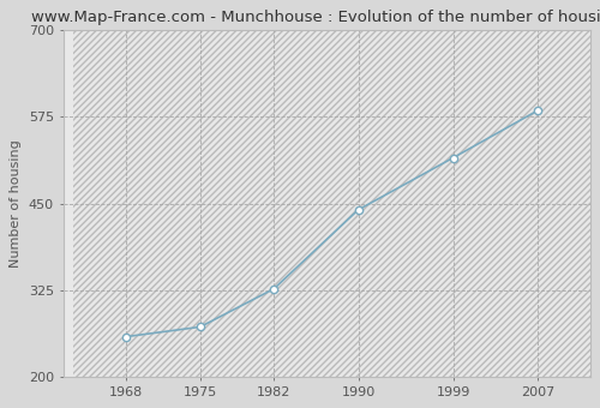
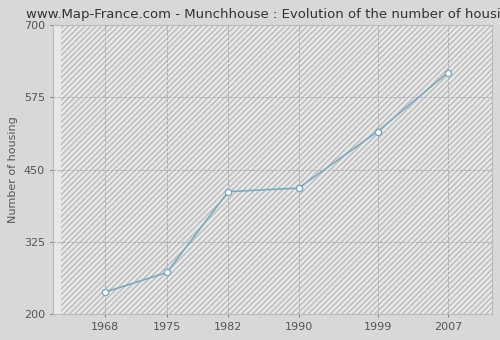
1968: 258 -> 238
1982: 327 -> 412
1990: 441 -> 418
2007: 584 -> 618
